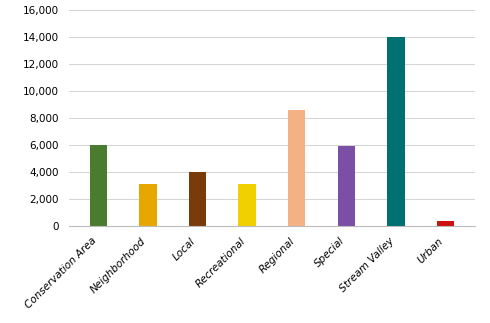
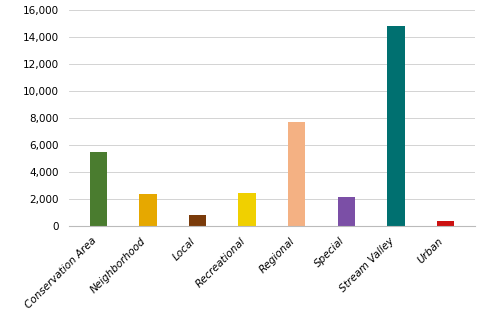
Conservation Area: 6,000 -> 5,500
Neighborhood: 3,100 -> 2,400
Local: 4,000 -> 800
Recreational: 3,100 -> 2,400
Regional: 8,600 -> 7,700
Special: 5,900 -> 2,200
Stream Valley: 14,000 -> 14,800
